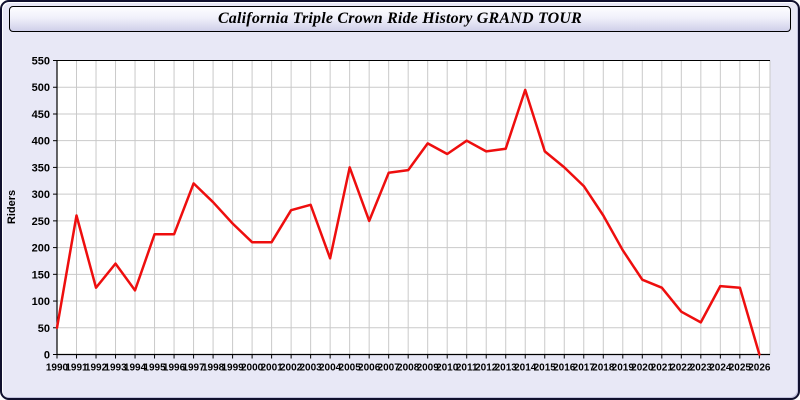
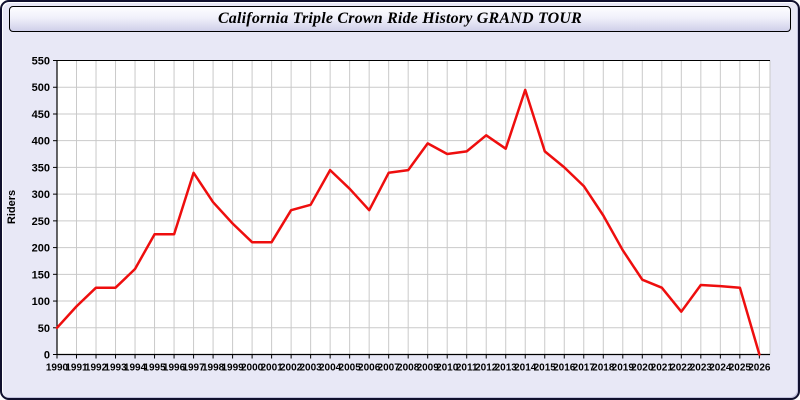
1991: 260 -> 90
1993: 170 -> 120
1994: 120 -> 160
1997: 320 -> 340
2004: 180 -> 340
2005: 350 -> 310
2006: 250 -> 270
2011: 400 -> 380
2012: 380 -> 410
2023: 60 -> 130
